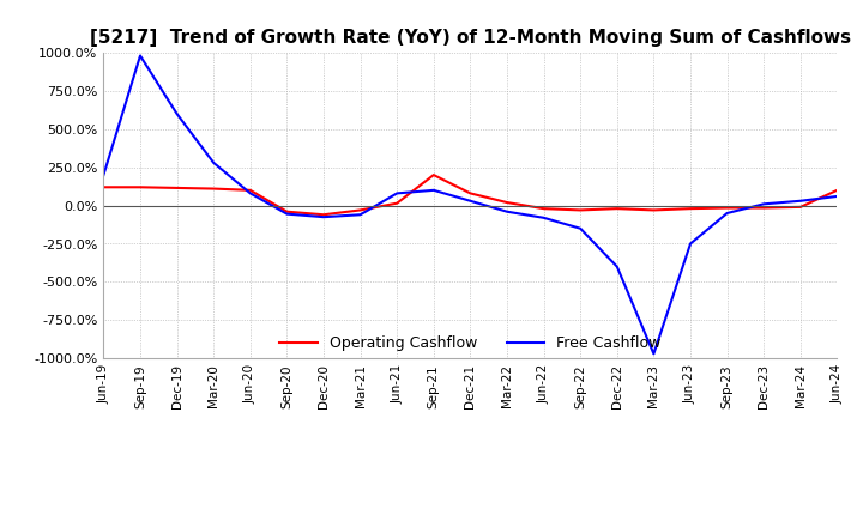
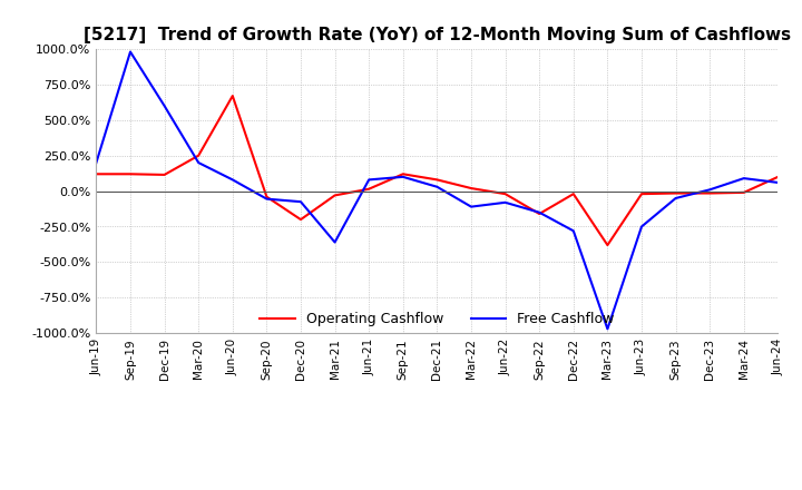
Operating Cashflow/Mar-20: 110% -> 250%
Free Cashflow/Mar-20: 280% -> 200%
Operating Cashflow/Jun-20: 100% -> 670%
Operating Cashflow/Dec-20: -60% -> -200%
Free Cashflow/Mar-21: -60% -> -360%
Operating Cashflow/Sep-21: 200% -> 120%
Free Cashflow/Mar-22: -40% -> -110%
Operating Cashflow/Sep-22: -30% -> -160%
Free Cashflow/Dec-22: -400% -> -280%
Operating Cashflow/Mar-23: -30% -> -380%
Free Cashflow/Mar-24: 30% -> 90%
